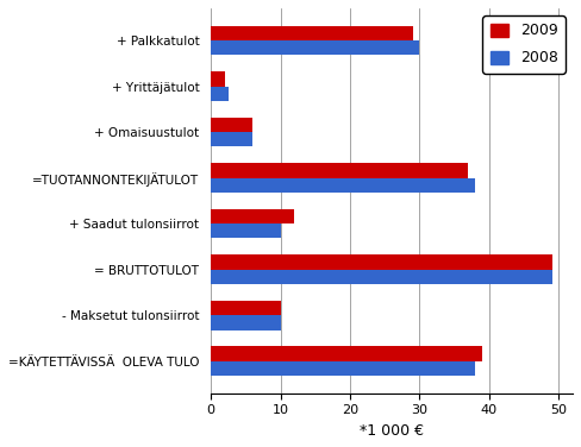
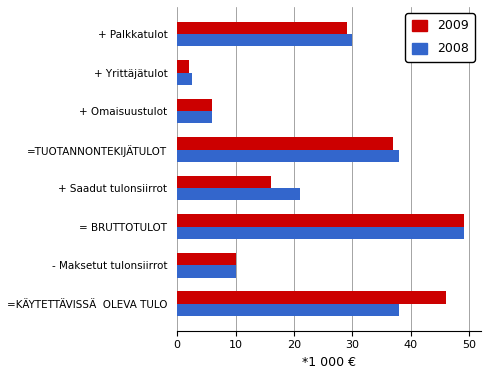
2009/+ Saadut tulonsiirrot: 12 -> 16
2008/+ Saadut tulonsiirrot: 10.0 -> 21.0
2009/=KÄYTETTÄVISSÄ OLEVA TULO: 39 -> 46
